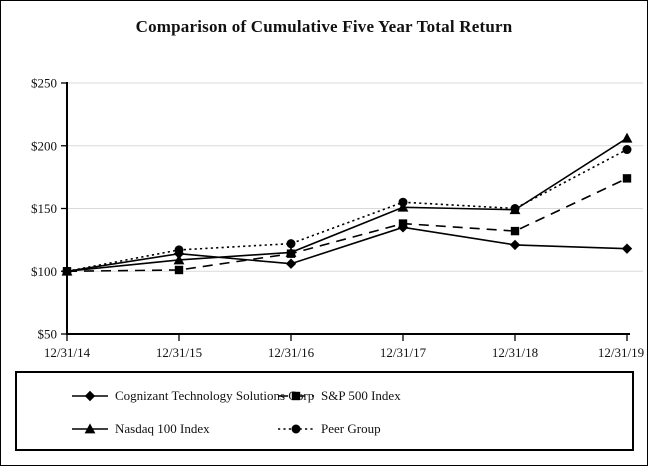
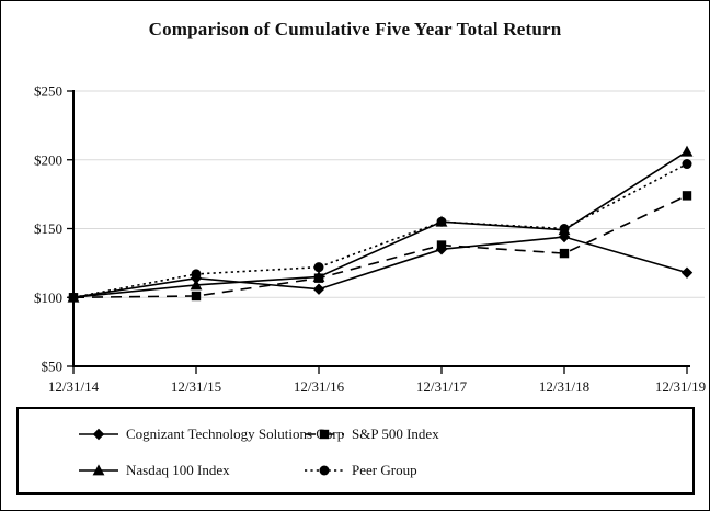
Nasdaq 100 Index/12/31/17: $151 -> $155
Cognizant Technology Solutions Corp/12/31/18: $121 -> $144
